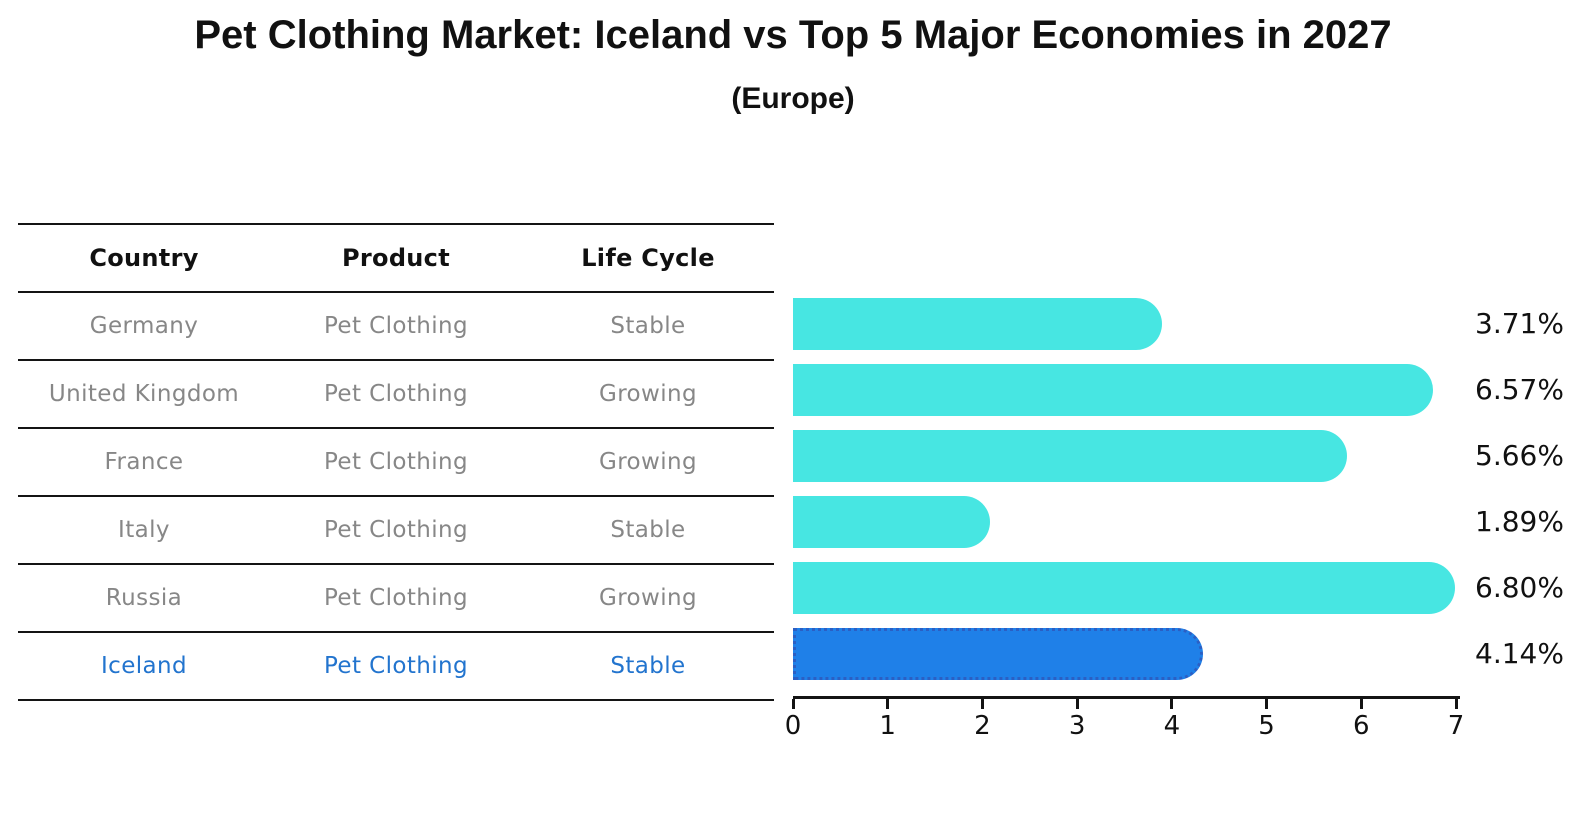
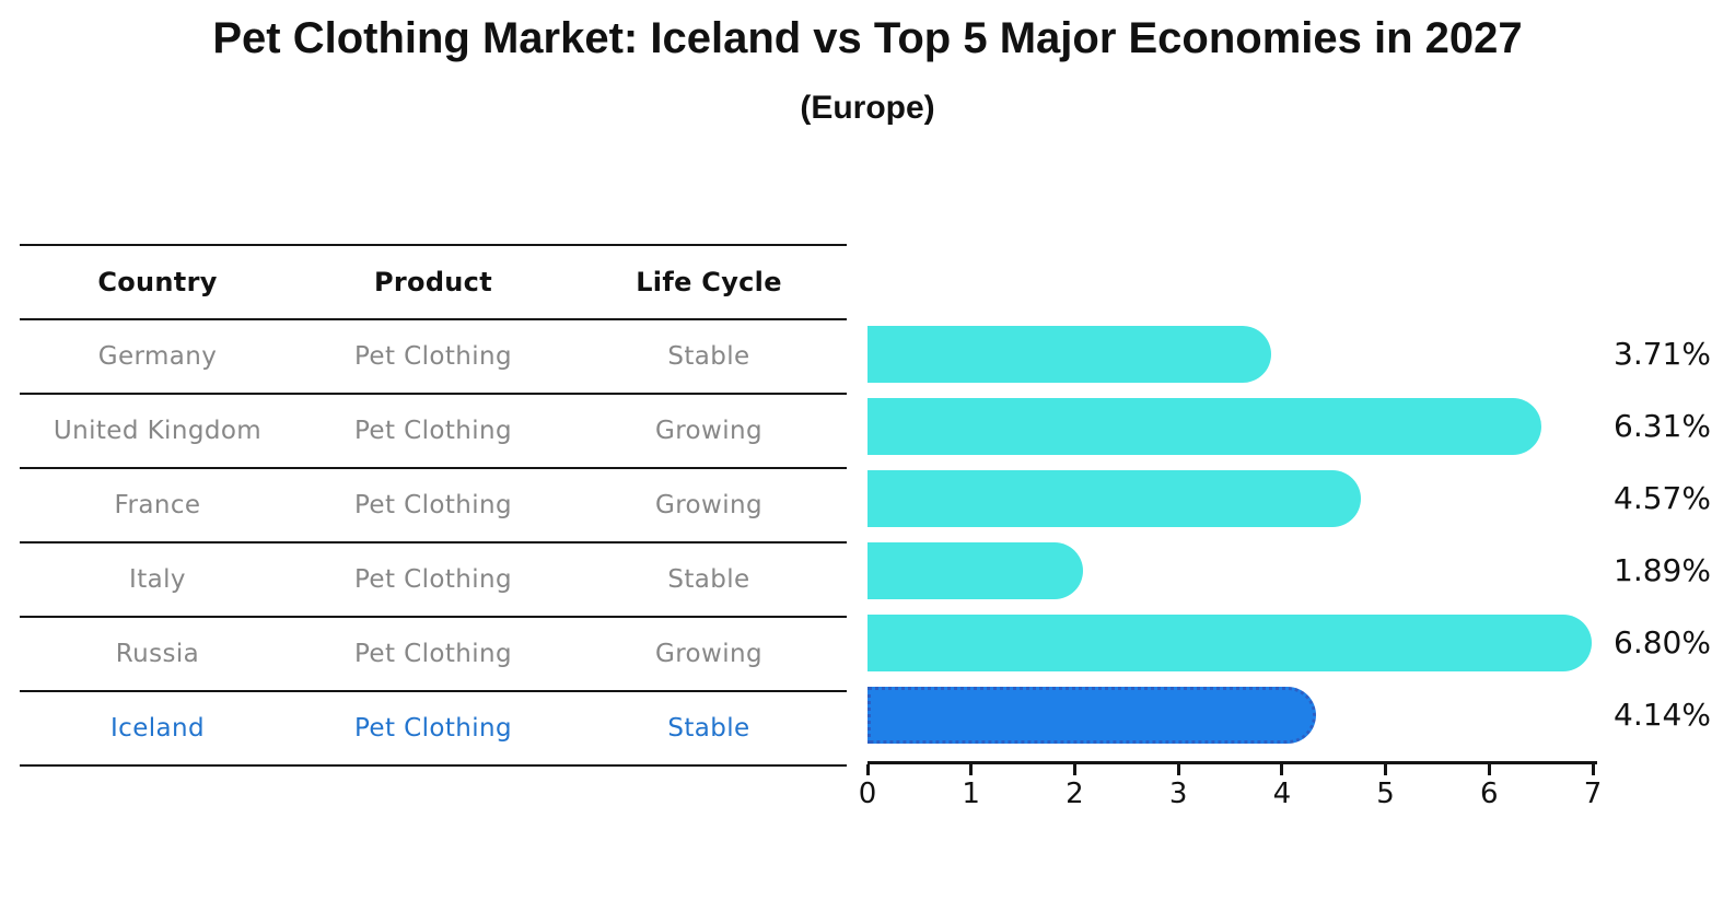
United Kingdom: 6.57% -> 6.31%
France: 5.66% -> 4.57%
